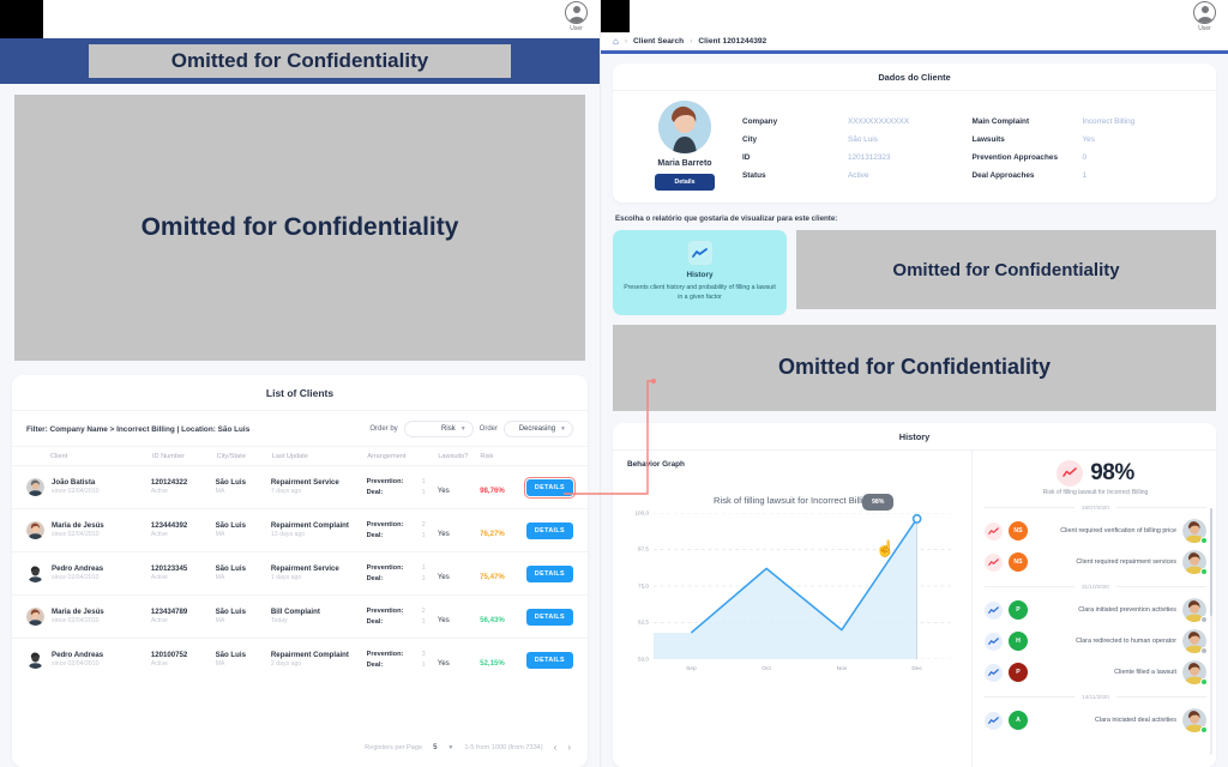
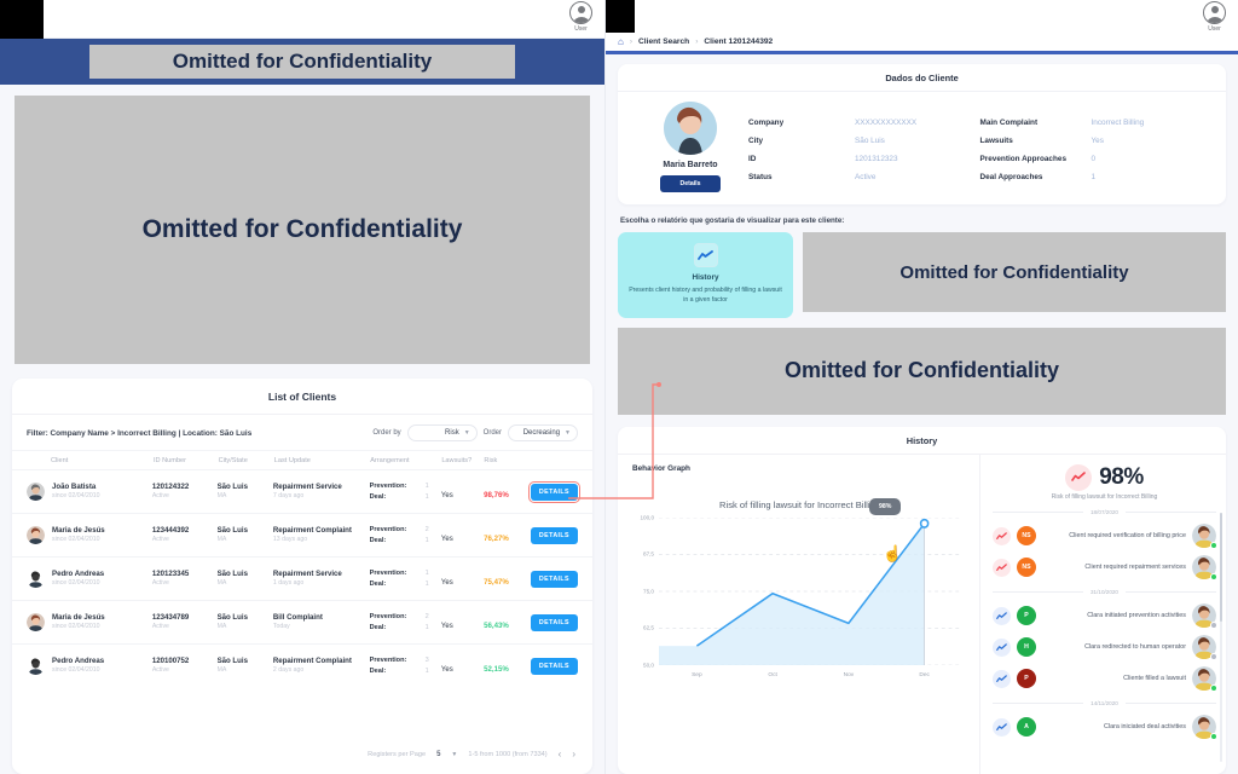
Sep: 59 -> 56
Oct: 81 -> 74
Nov: 60 -> 64
